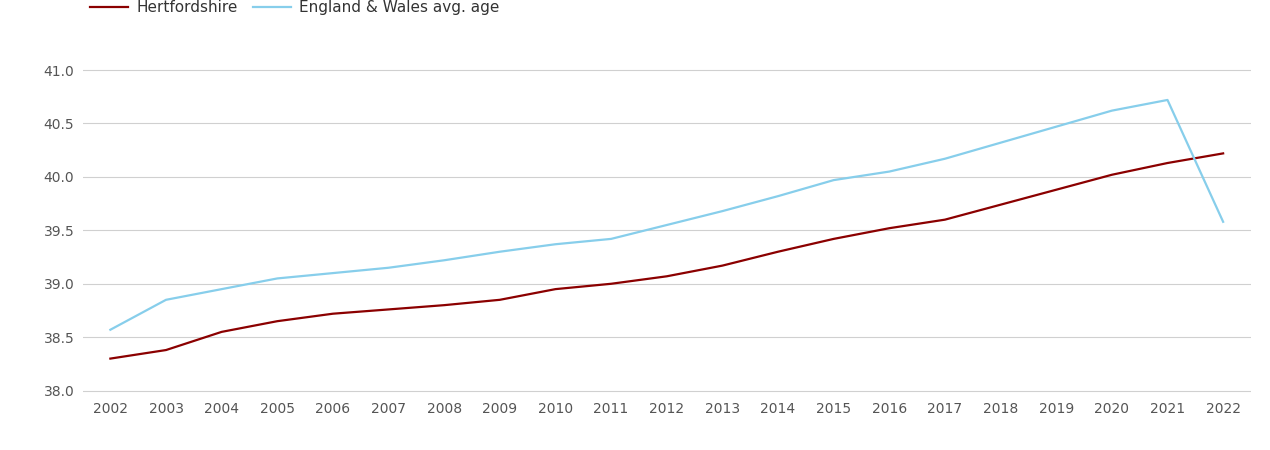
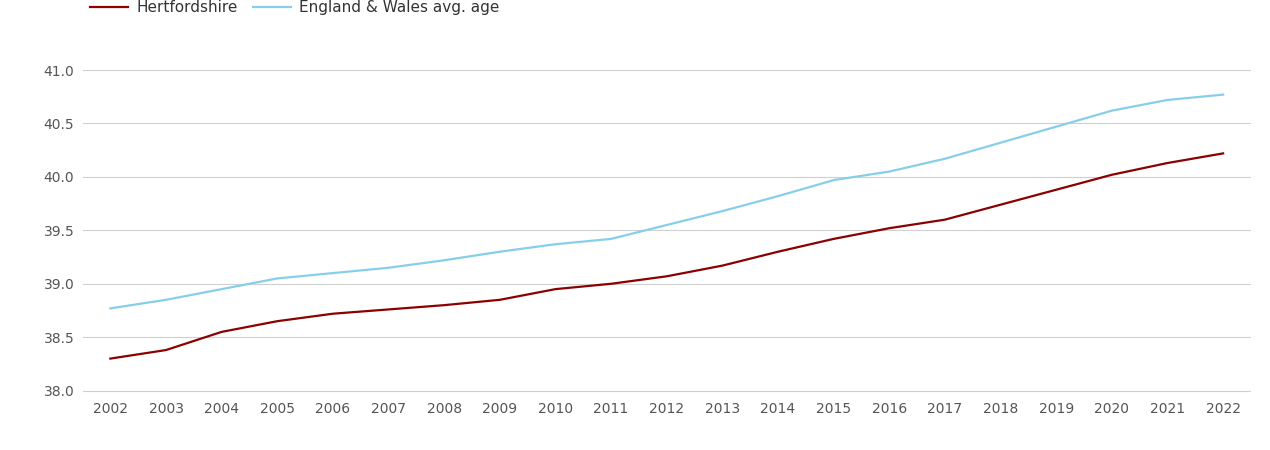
England & Wales avg. age/2002: 38.57 -> 38.77
England & Wales avg. age/2022: 39.58 -> 40.77
